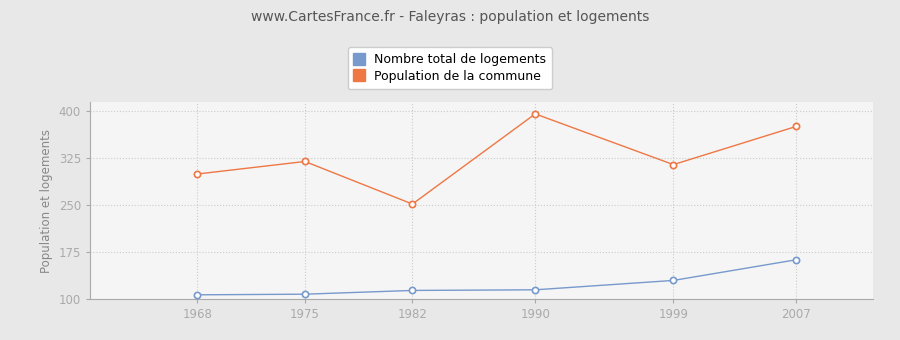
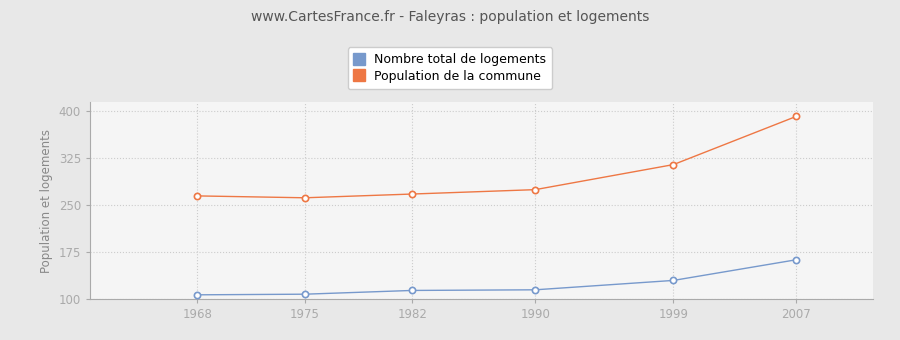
Population de la commune/1968: 300 -> 265
Population de la commune/1975: 320 -> 262
Population de la commune/1982: 252 -> 268
Population de la commune/1990: 396 -> 275
Population de la commune/2007: 376 -> 392
